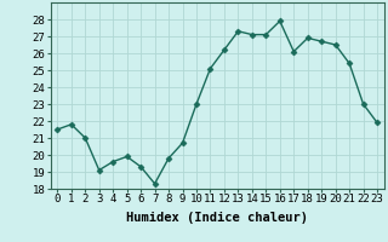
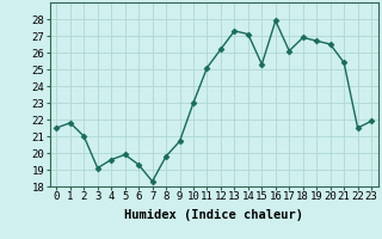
15: 27.1 -> 25.3
22: 23.0 -> 21.5
